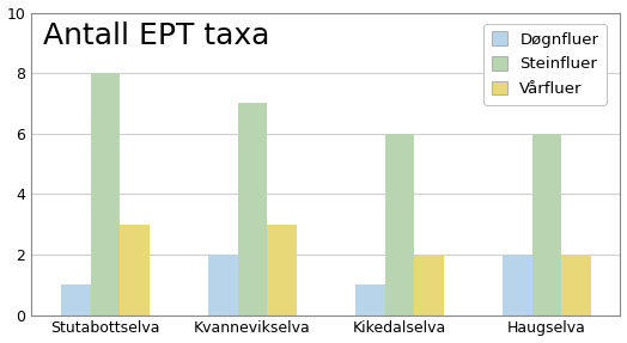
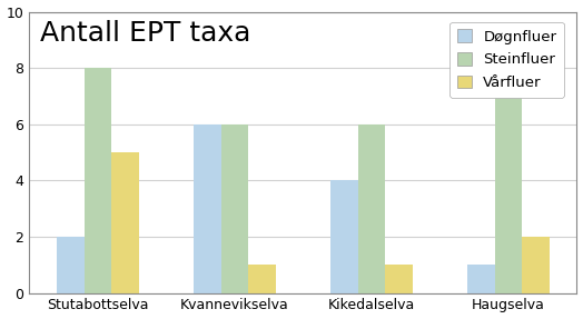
Døgnfluer/Stutabottselva: 1 -> 2
Vårfluer/Stutabottselva: 3 -> 5
Døgnfluer/Kvannevikselva: 2 -> 6
Steinfluer/Kvannevikselva: 7 -> 6
Vårfluer/Kvannevikselva: 3 -> 1
Døgnfluer/Kikedalselva: 1 -> 4
Vårfluer/Kikedalselva: 2 -> 1
Døgnfluer/Haugselva: 2 -> 1
Steinfluer/Haugselva: 6 -> 7
